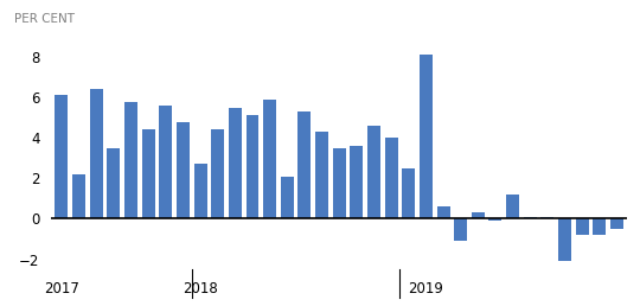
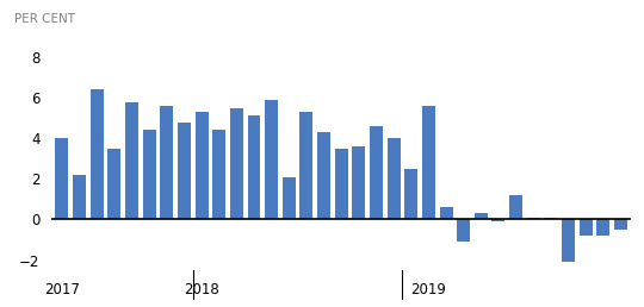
2017: 6.1 -> 4.0
2018: 2.7 -> 5.3
2019: 8.1 -> 5.6
